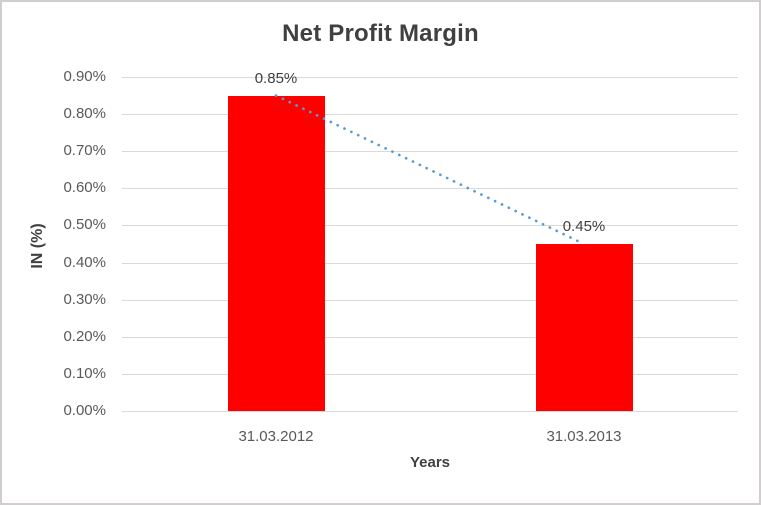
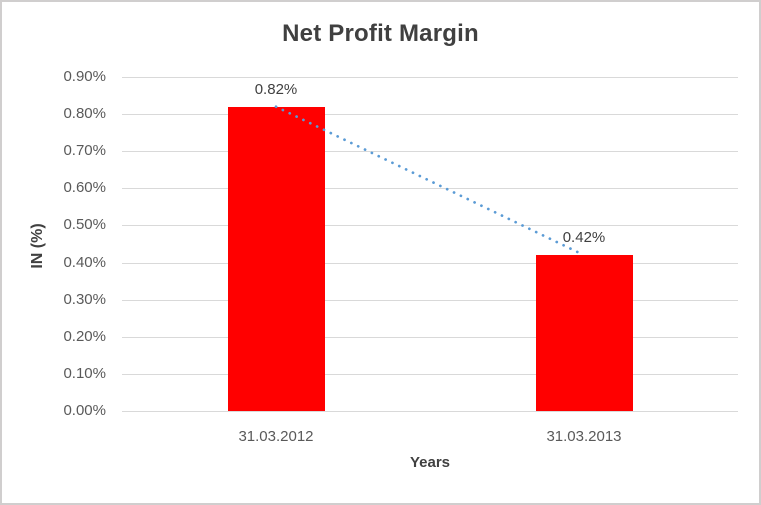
31.03.2012: 0.85% -> 0.82%
31.03.2013: 0.45% -> 0.42%
